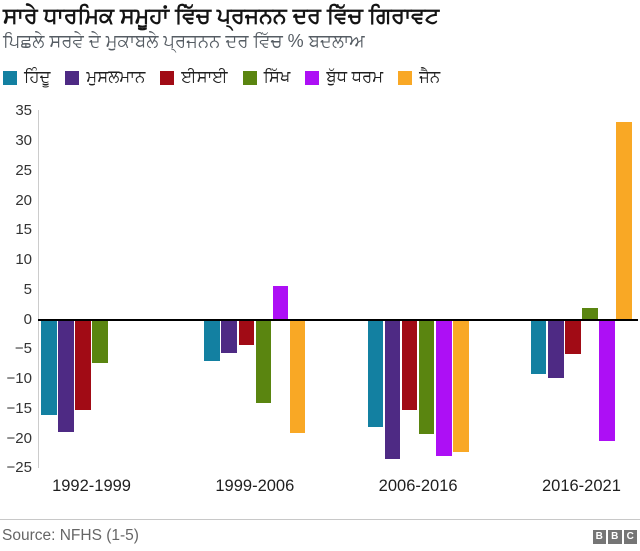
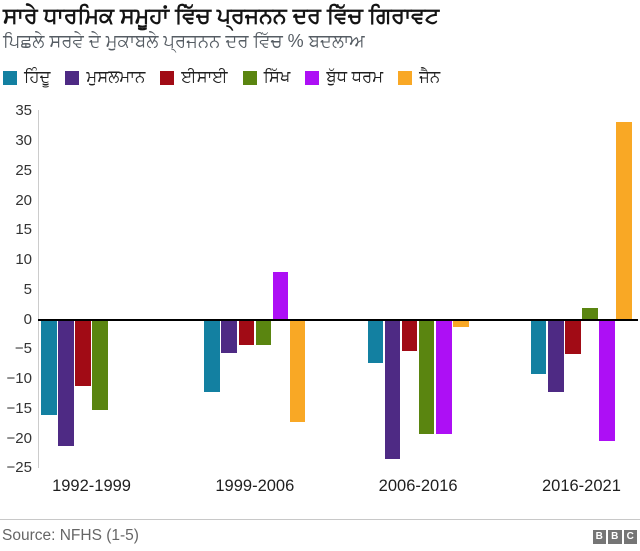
ਮੁਸਲਮਾਨ/1992-1999: -19 -> -21
ਈਸਾਈ/1992-1999: -15 -> -11
ਸਿੱਖ/1992-1999: -7 -> -15
ਹਿੰਦੂ/1999-2006: -7 -> -12
ਸਿੱਖ/1999-2006: -14 -> -4
ਬੁੱਧ ਧਰਮ/1999-2006: 6 -> 8
ਜੈਨ/1999-2006: -19 -> -17
ਹਿੰਦੂ/2006-2016: -18 -> -7
ਈਸਾਈ/2006-2016: -15 -> -5
ਬੁੱਧ ਧਰਮ/2006-2016: -23 -> -19
ਜੈਨ/2006-2016: -22 -> -1
ਮੁਸਲਮਾਨ/2016-2021: -10 -> -12
